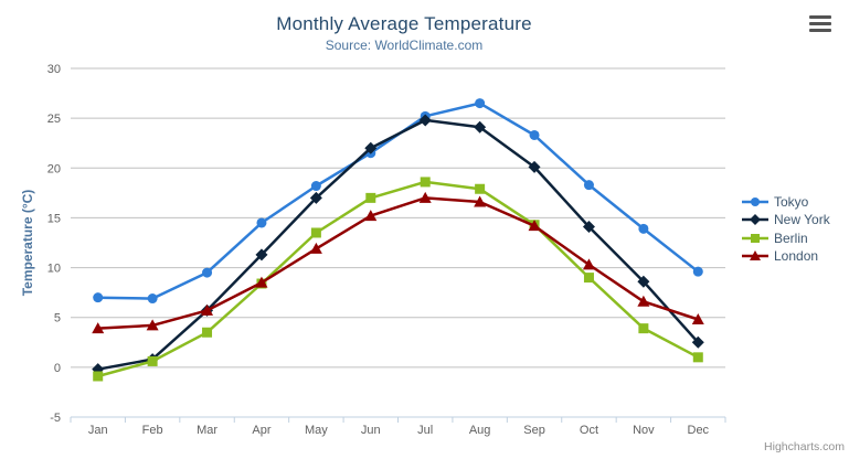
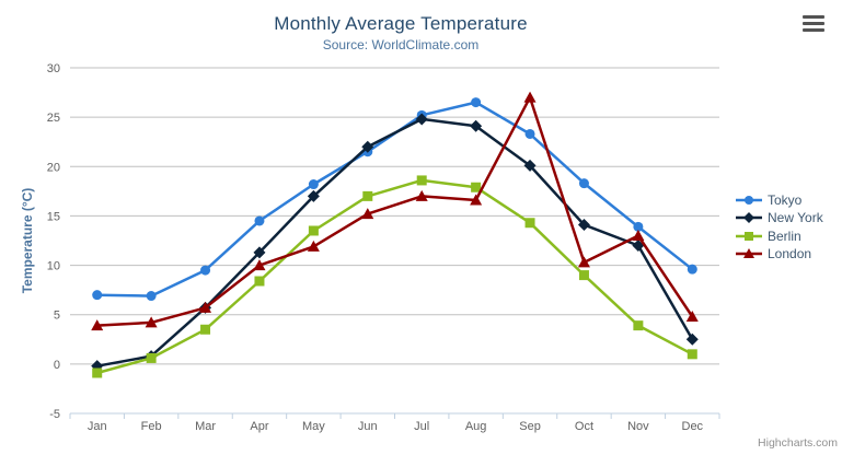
London/Apr: 8 -> 10
London/Sep: 14 -> 27
New York/Nov: 9 -> 12
London/Nov: 7 -> 13
